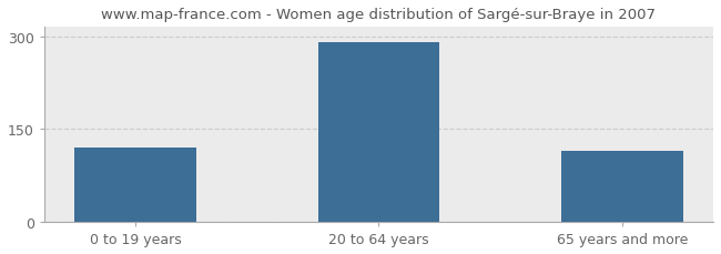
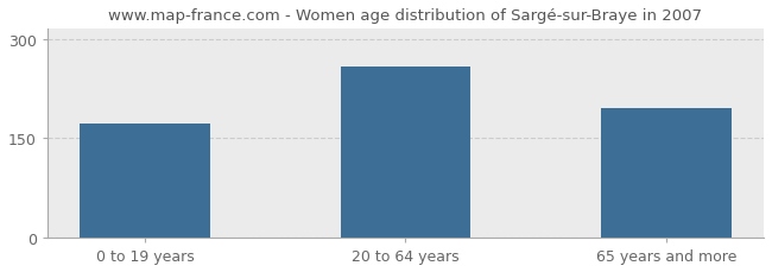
0 to 19 years: 120 -> 172
20 to 64 years: 290 -> 258
65 years and more: 114 -> 196
